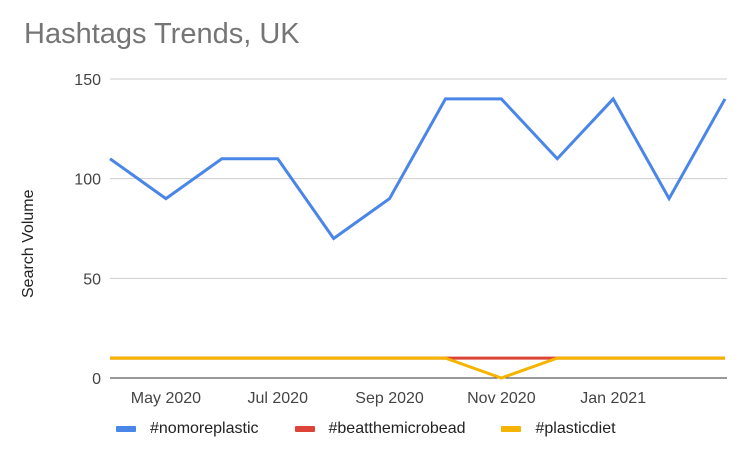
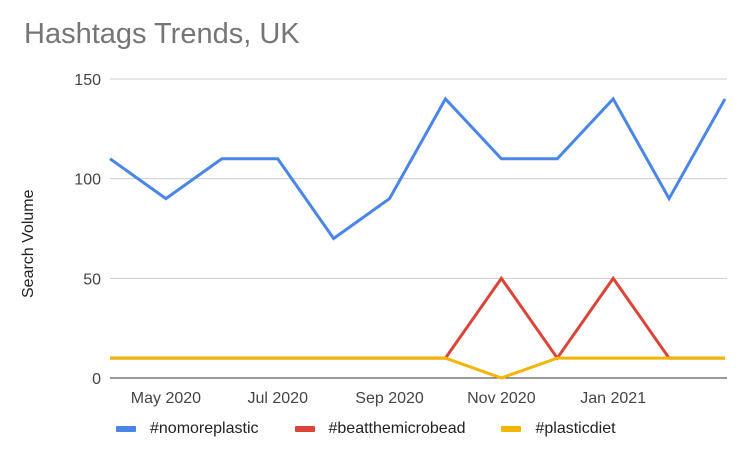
#nomoreplastic/Nov 2020: 140 -> 110
#beatthemicrobead/Nov 2020: 10 -> 50
#beatthemicrobead/Jan 2021: 10 -> 50
